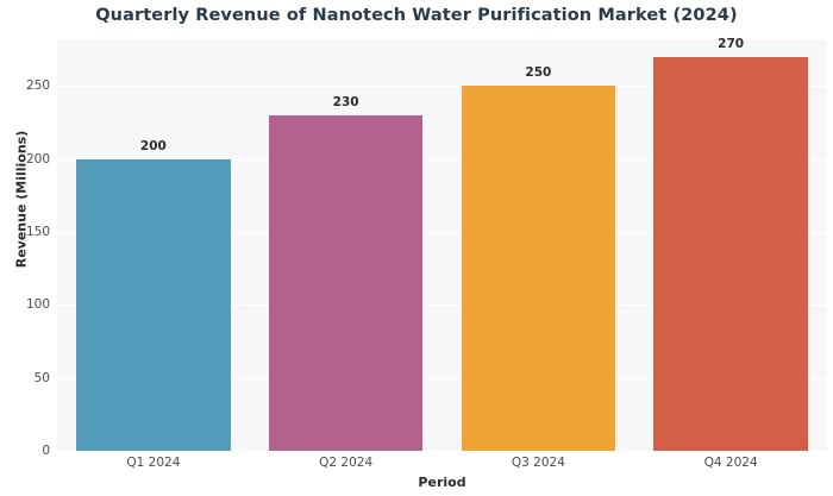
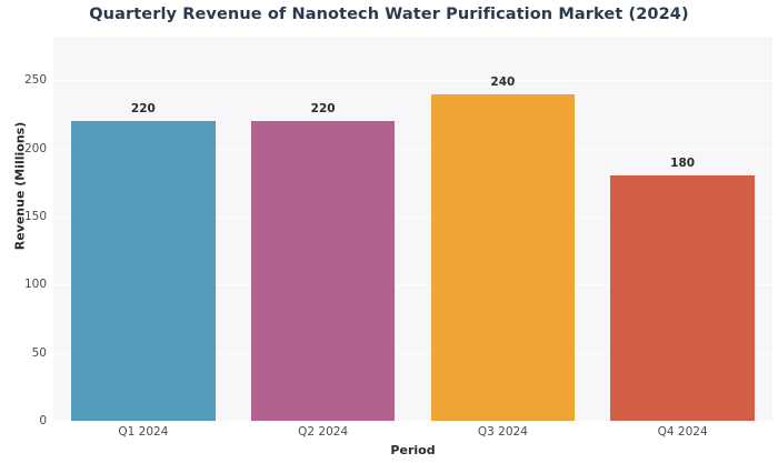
Q1 2024: 200 -> 220
Q2 2024: 230 -> 220
Q3 2024: 250 -> 240
Q4 2024: 270 -> 180
